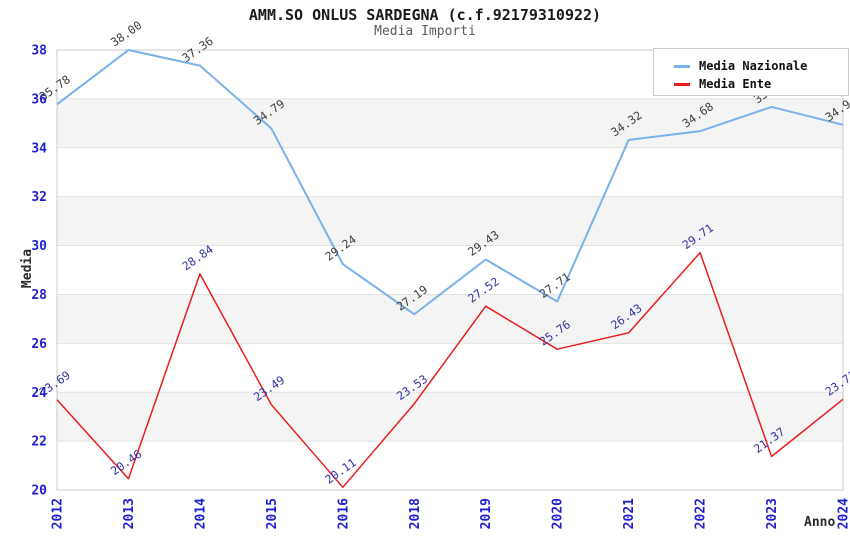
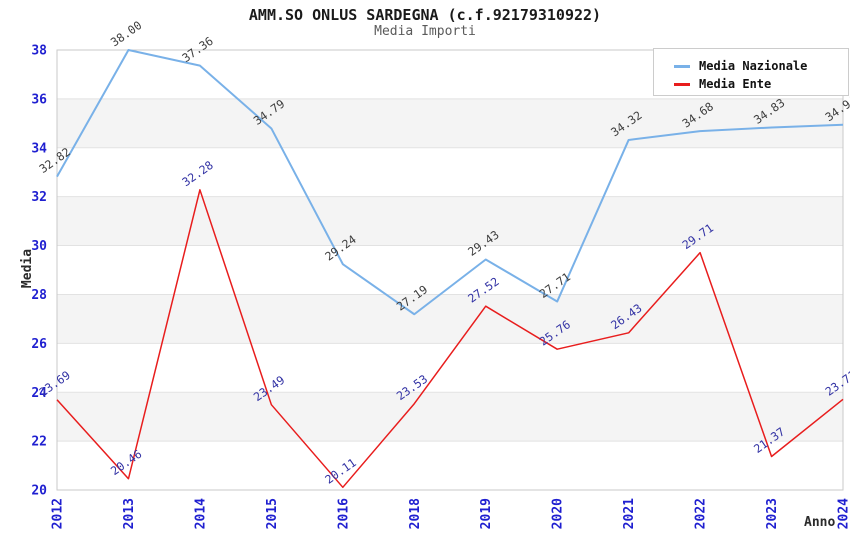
Media Nazionale/2012: 35.78 -> 32.82
Media Ente/2014: 28.84 -> 32.28
Media Nazionale/2023: 35.67 -> 34.83
